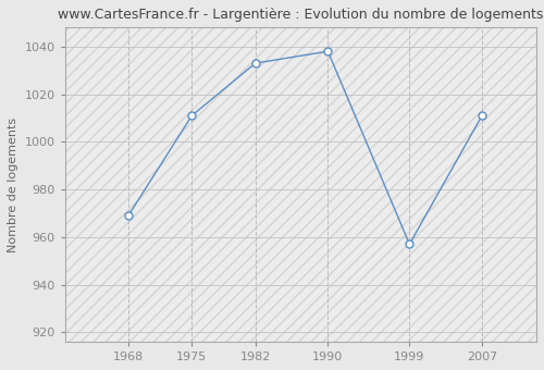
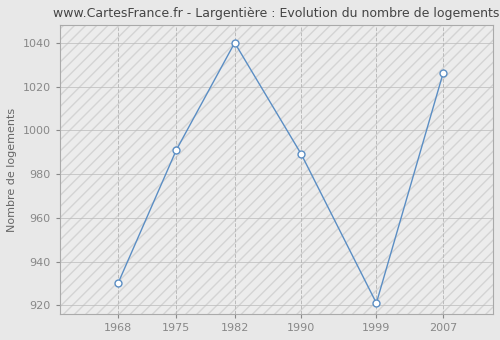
1968: 969 -> 930
1975: 1011 -> 991
1982: 1033 -> 1040
1990: 1038 -> 989
1999: 957 -> 921
2007: 1011 -> 1026
